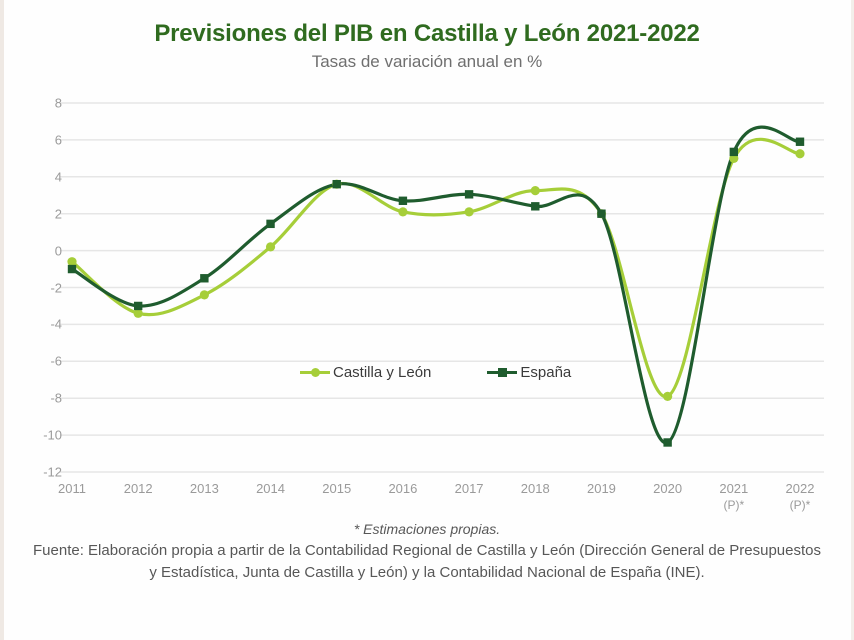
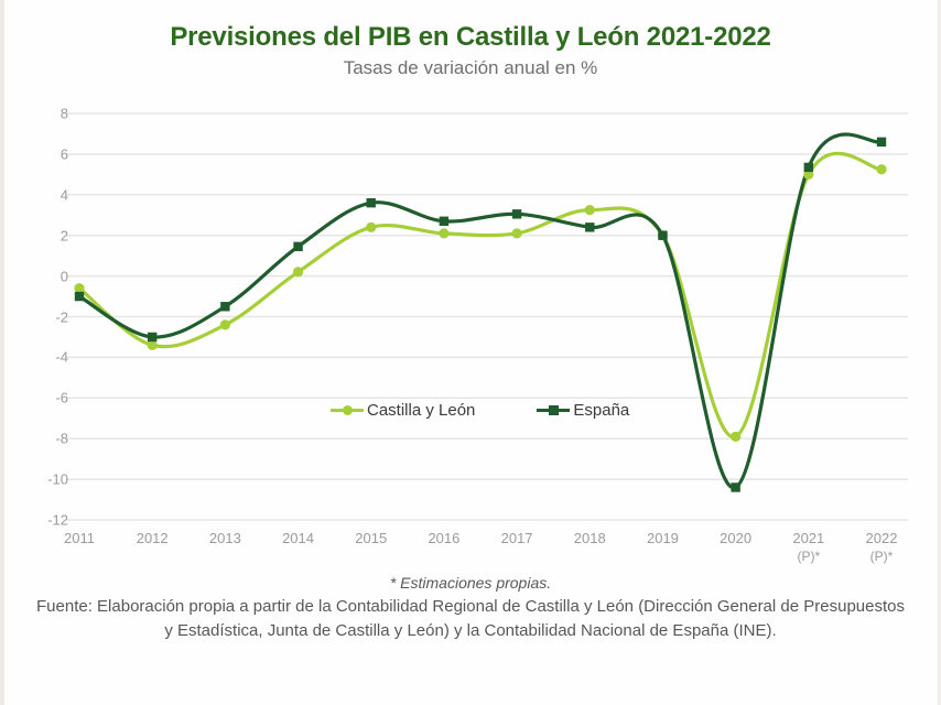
Castilla y León/2015: 3.6 -> 2.4
España/2022: 5.9 -> 6.6
